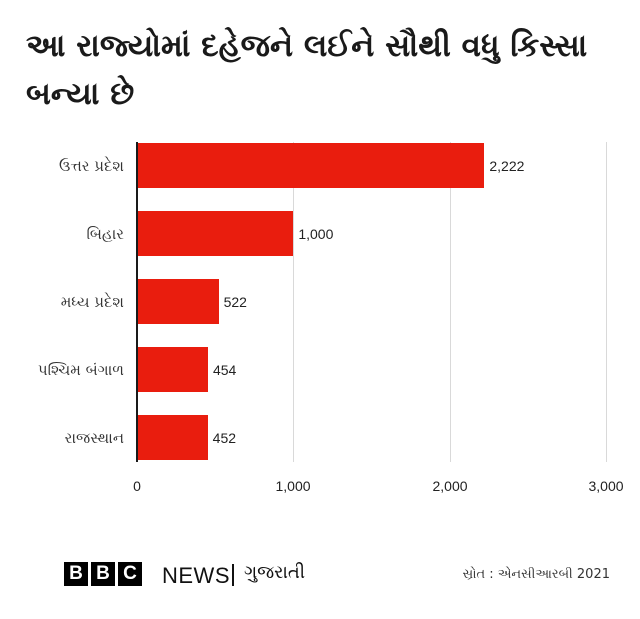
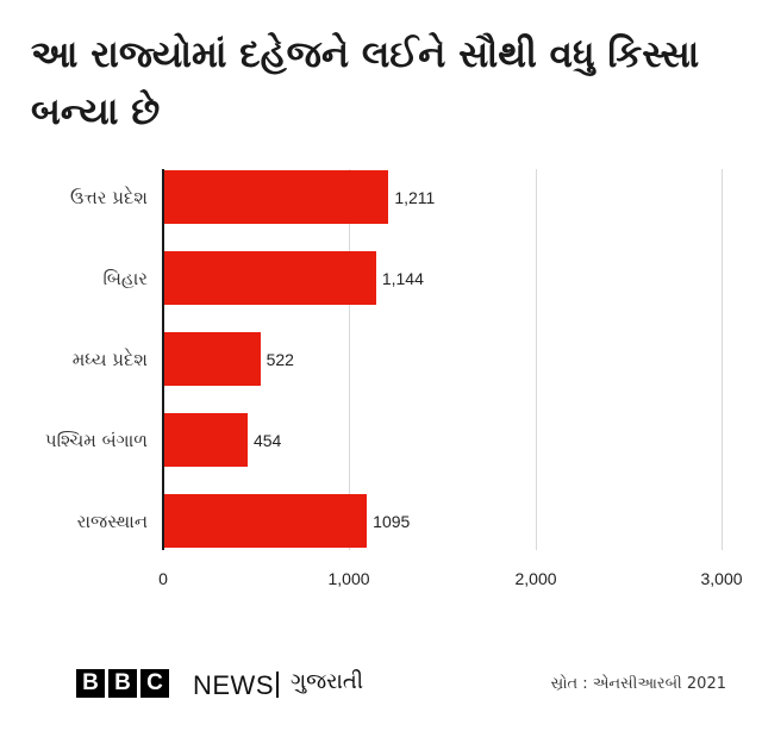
ઉત્તર પ્રદેશ: 2,222 -> 1,211
બિહાર: 1,000 -> 1,144
રાજસ્થાન: 452 -> 1095
